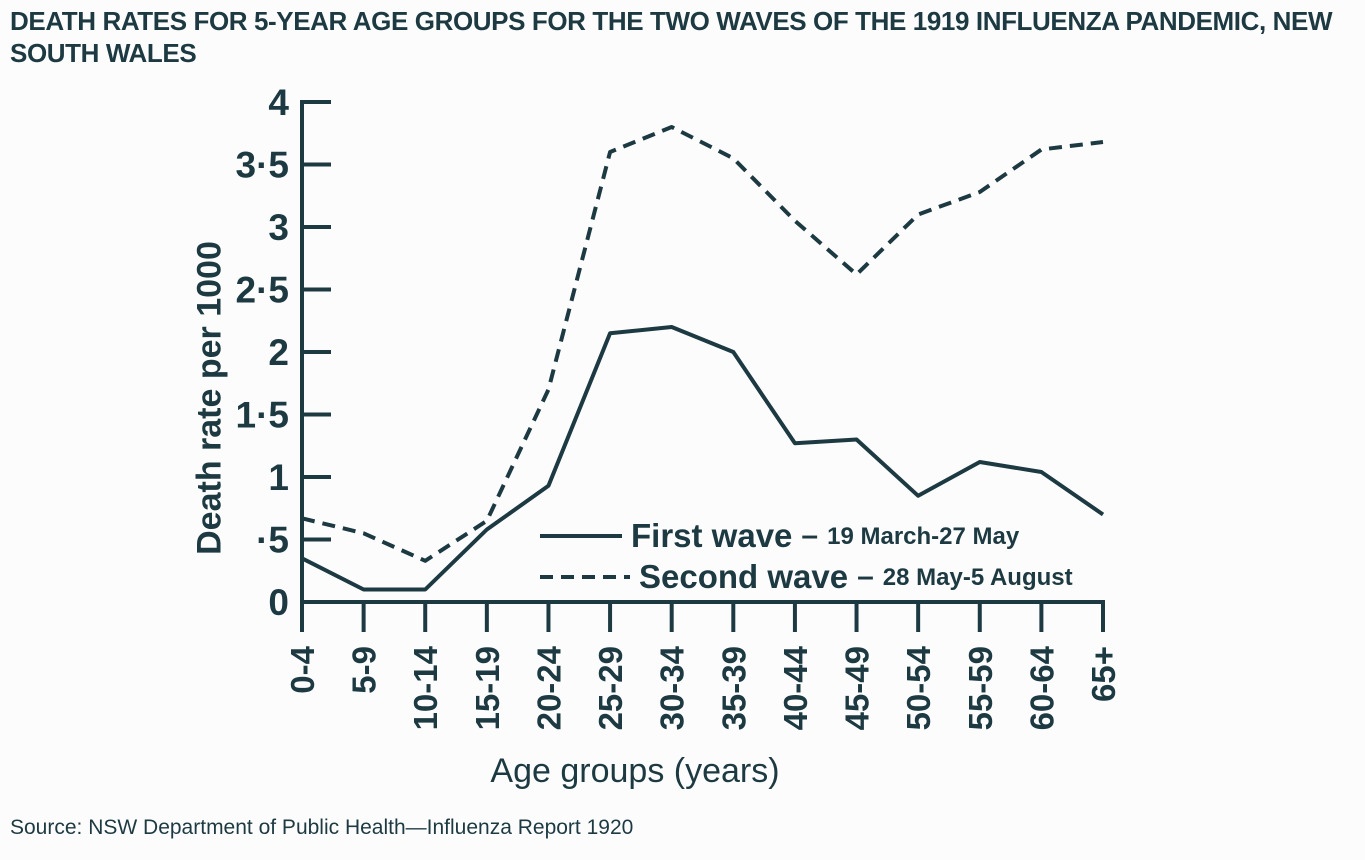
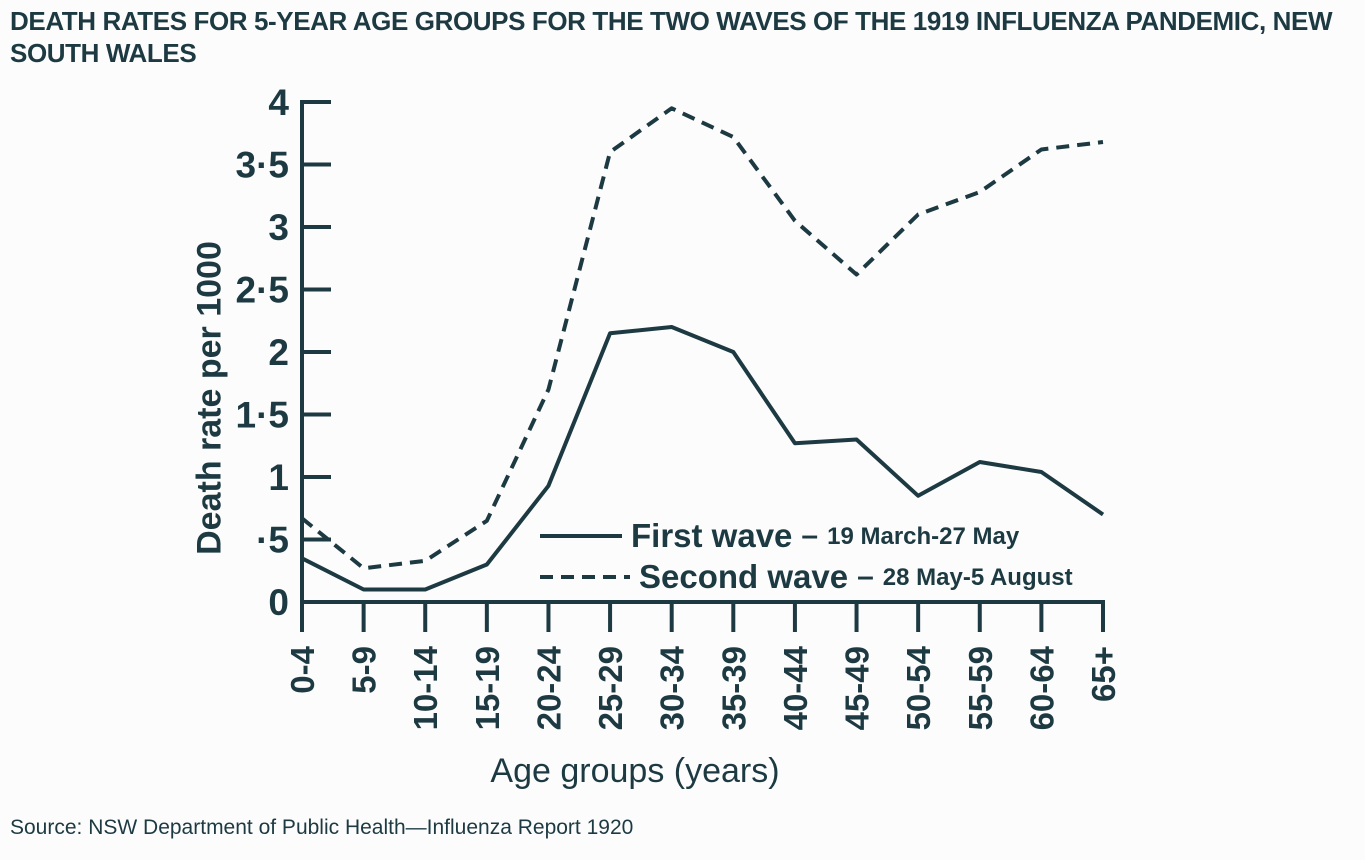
Second wave/5-9: 0.55 -> 0.27
First wave/15-19: 0.58 -> 0.30
Second wave/30-34: 3.80 -> 3.95
Second wave/35-39: 3.55 -> 3.72
